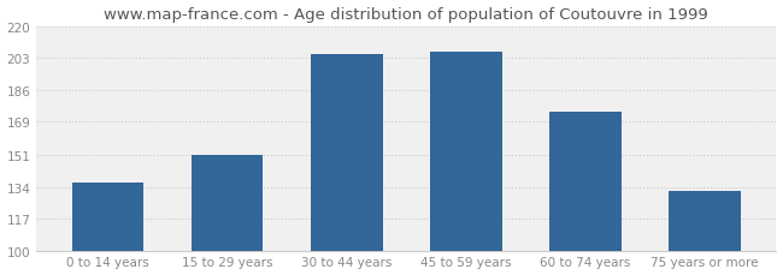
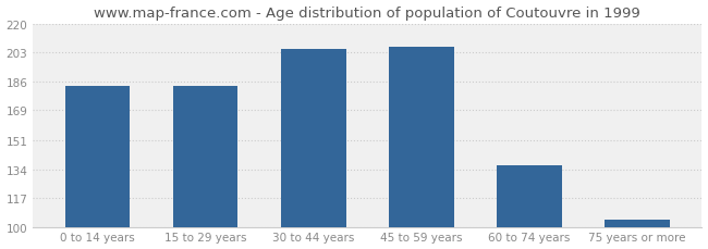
0 to 14 years: 136 -> 183
15 to 29 years: 151 -> 183
60 to 74 years: 174 -> 136
75 years or more: 132 -> 104
